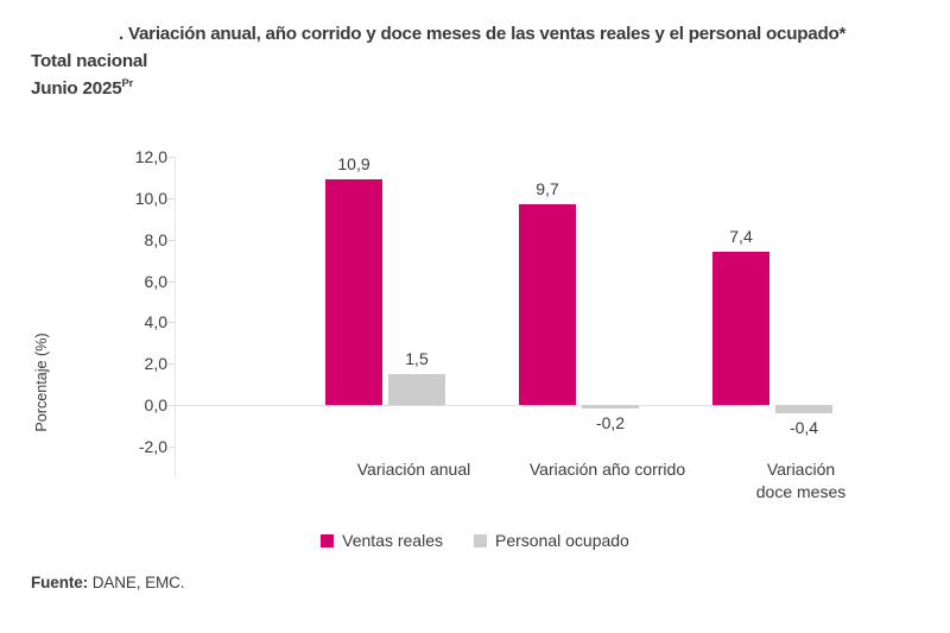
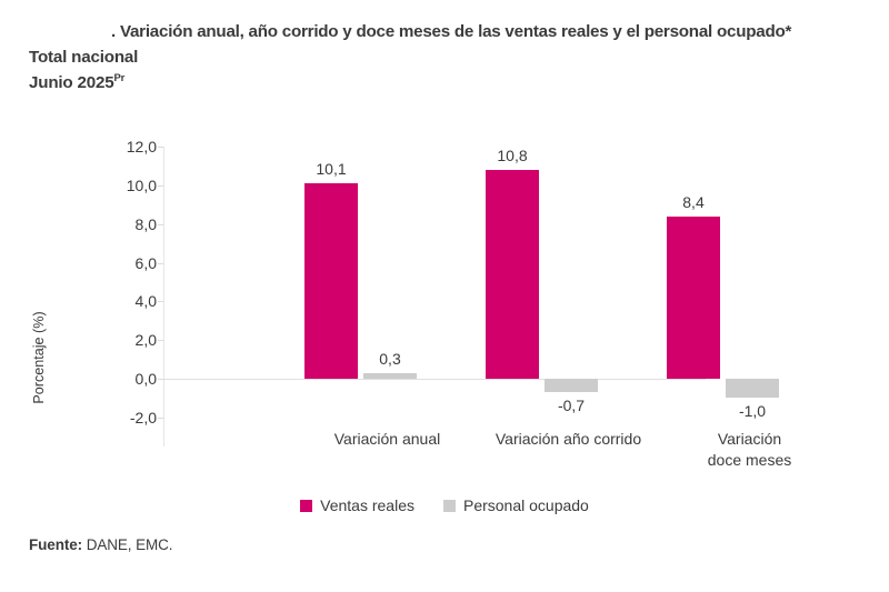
Ventas reales/Variación anual: 10,9 -> 10,1
Personal ocupado/Variación anual: 1,5 -> 0,3
Ventas reales/Variación año corrido: 9,7 -> 10,8
Personal ocupado/Variación año corrido: -0,2 -> -0,7
Ventas reales/Variación doce meses: 7,4 -> 8,4
Personal ocupado/Variación doce meses: -0,4 -> -1,0
